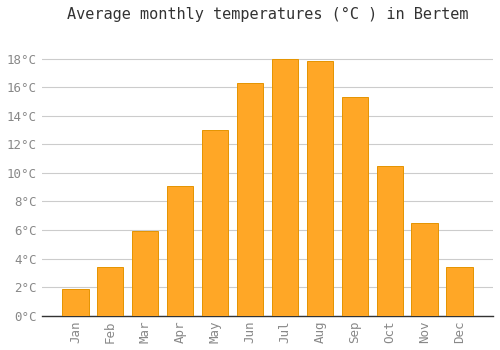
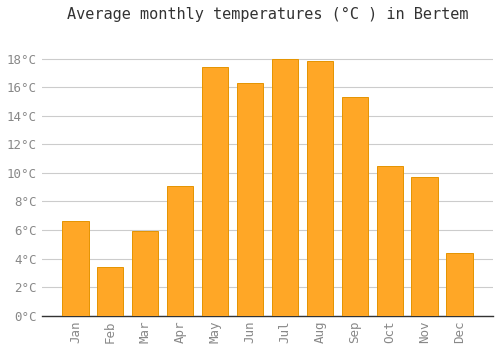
Jan: 1.9°C -> 6.6°C
May: 13.0°C -> 17.4°C
Nov: 6.5°C -> 9.7°C
Dec: 3.4°C -> 4.4°C
